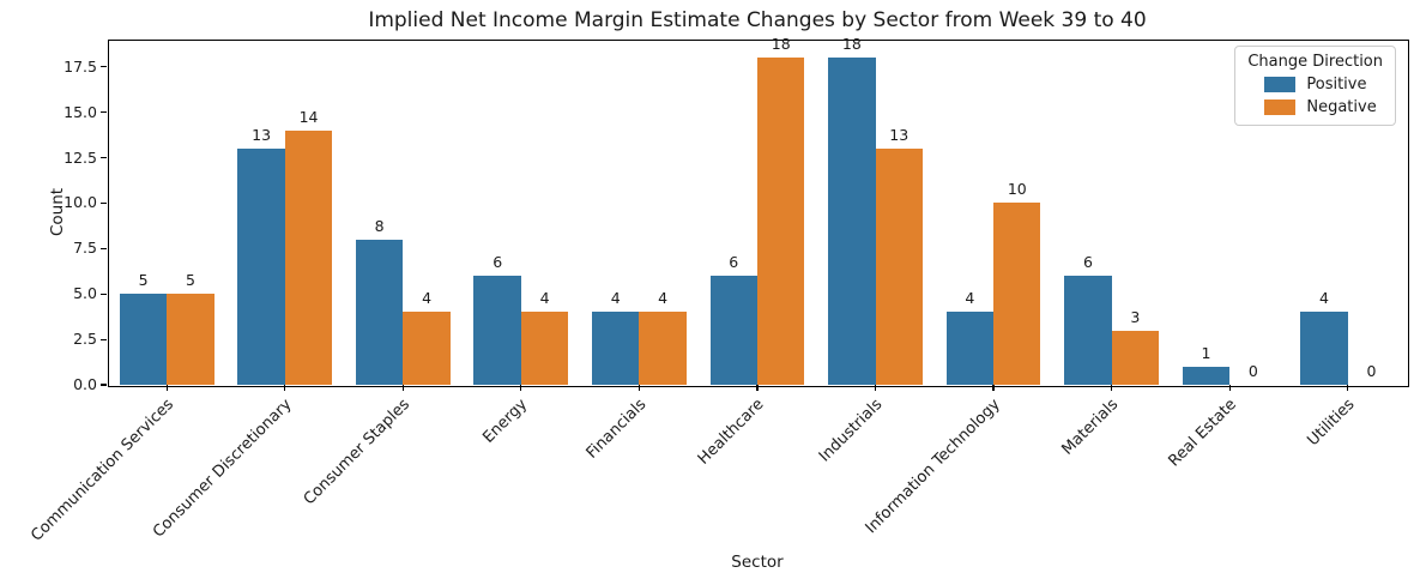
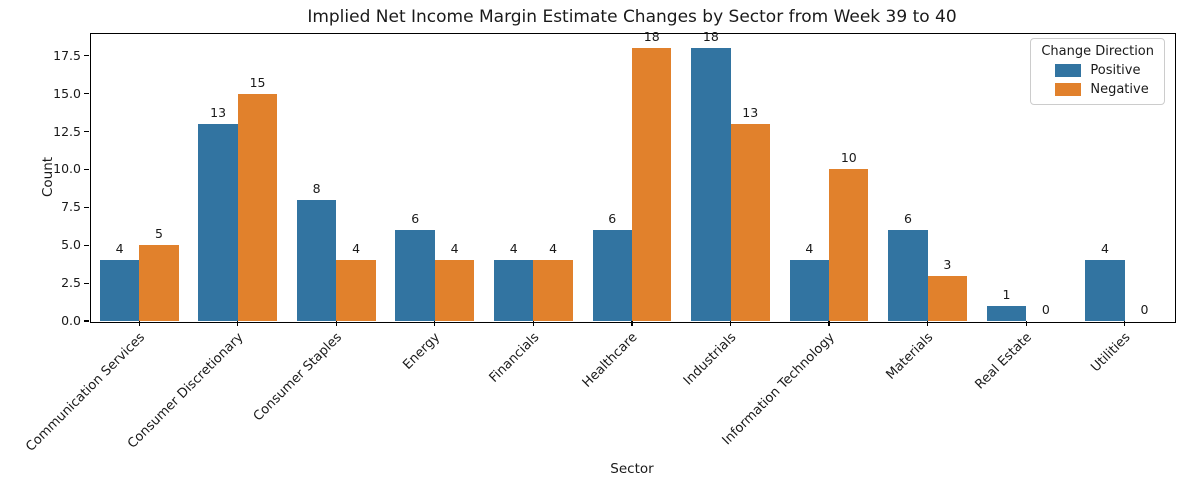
Positive/Communication Services: 5 -> 4
Negative/Consumer Discretionary: 14 -> 15
